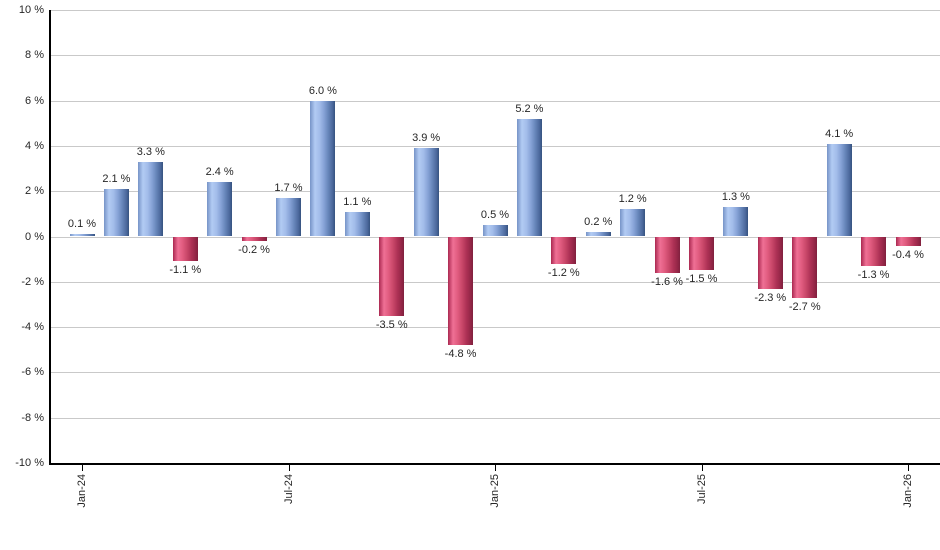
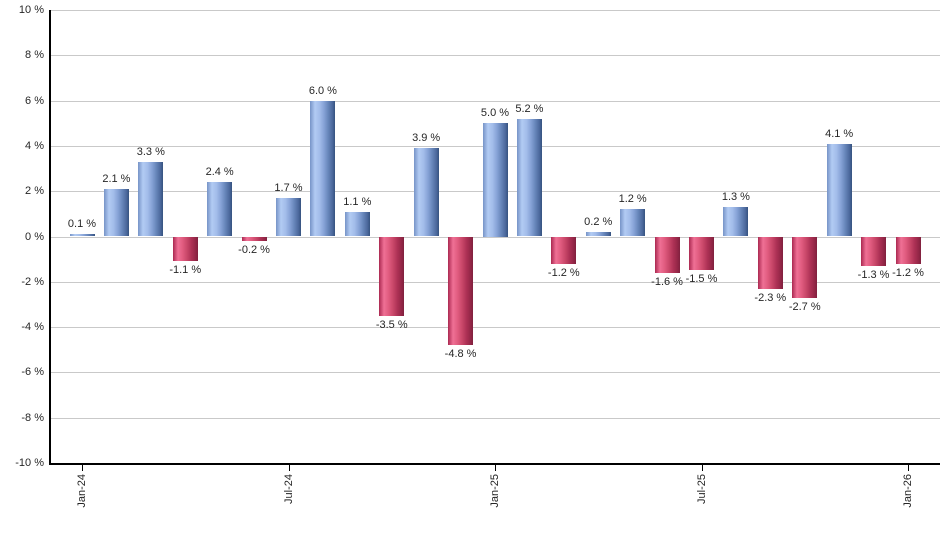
Jan-25: 0.5 -> 5.0
Jan-26: -0.4 -> -1.2
